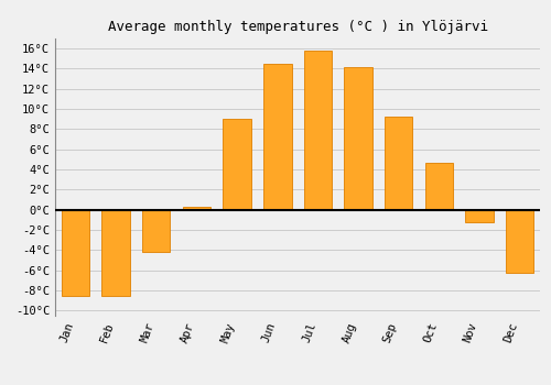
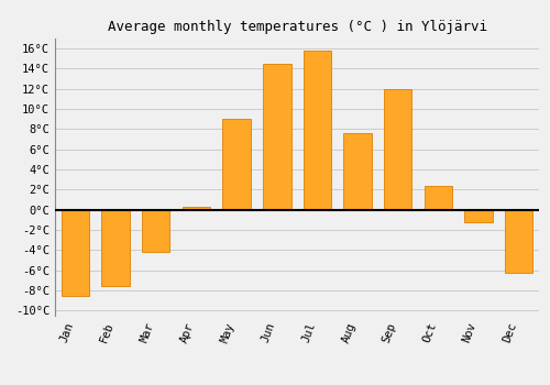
Feb: -8.5°C -> -7.6°C
Aug: 14.2°C -> 7.6°C
Sep: 9.3°C -> 12.0°C
Oct: 4.7°C -> 2.4°C
